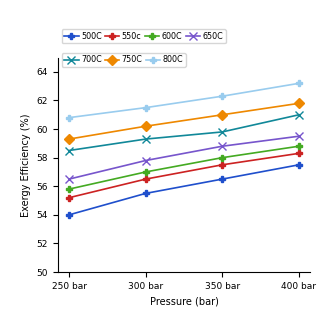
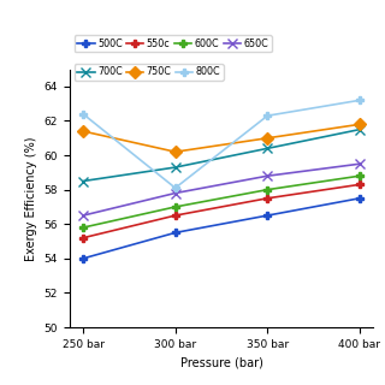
750C/250 bar: 59.3 -> 61.4
800C/250 bar: 60.8 -> 62.4
800C/300 bar: 61.5 -> 58.1
700C/350 bar: 59.8 -> 60.4
700C/400 bar: 61.0 -> 61.5
